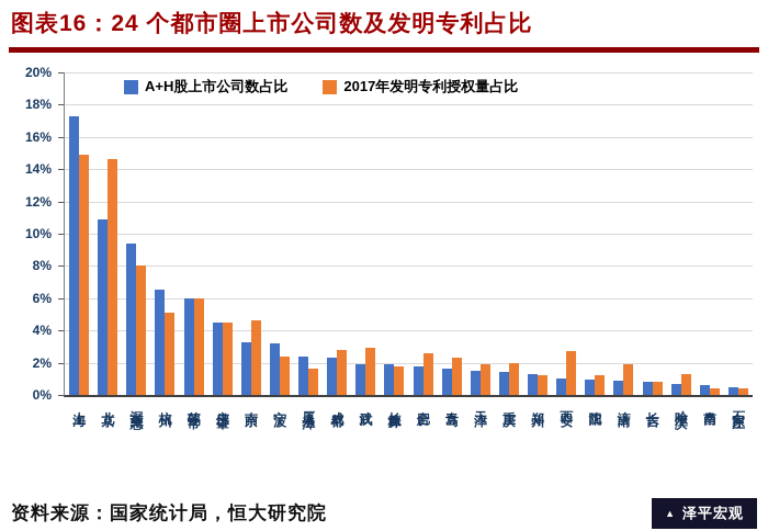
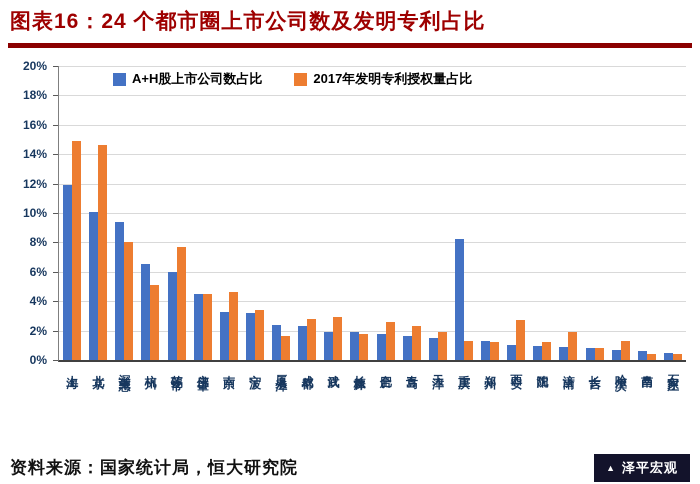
A+H股上市公司数占比/上海: 17.3% -> 11.9%
A+H股上市公司数占比/北京: 10.9% -> 10.1%
2017年发明专利授权量占比/苏锡常: 6.0% -> 7.7%
2017年发明专利授权量占比/宁波: 2.4% -> 3.4%
A+H股上市公司数占比/重庆: 1.4% -> 8.2%
2017年发明专利授权量占比/重庆: 2.0% -> 1.3%
